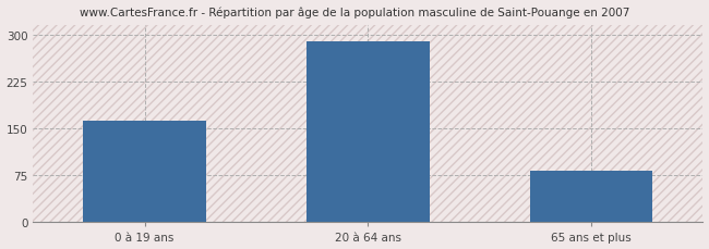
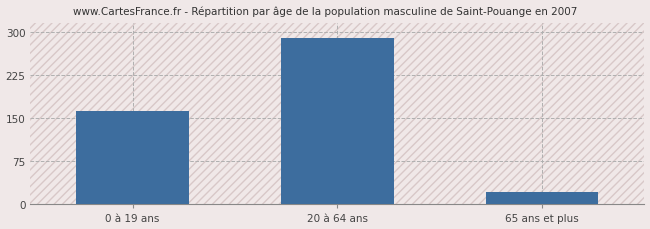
65 ans et plus: 82 -> 22
